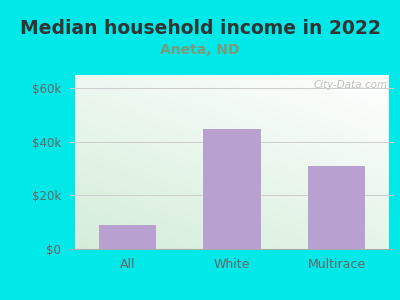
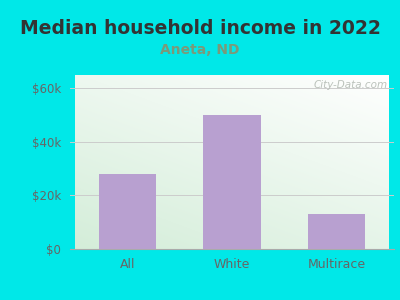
All: $9k -> $28k
White: $45k -> $50k
Multirace: $31k -> $13k
